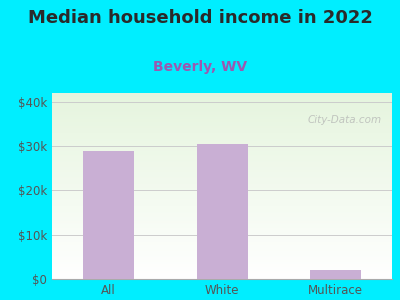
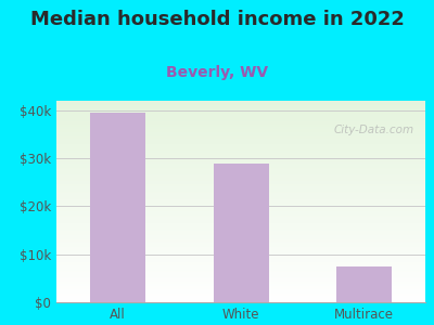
All: $29.0k -> $39.5k
White: $30.5k -> $29.0k
Multirace: $2.0k -> $7.5k
